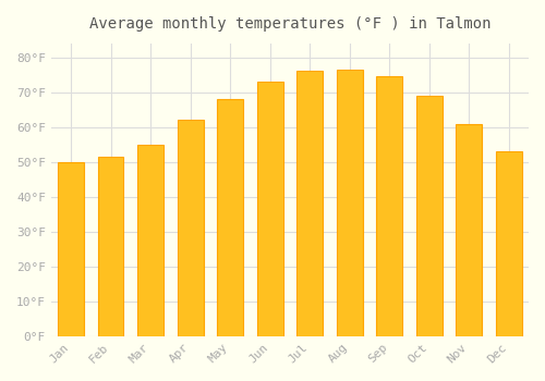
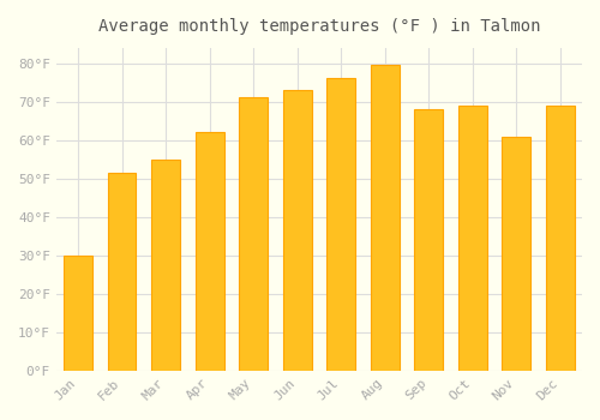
Jan: 50.0°F -> 30.0°F
May: 68.0°F -> 71.0°F
Aug: 76.5°F -> 79.5°F
Sep: 74.5°F -> 68.0°F
Dec: 53.0°F -> 69.0°F
